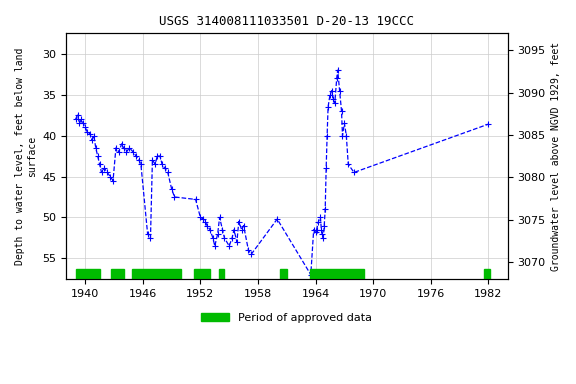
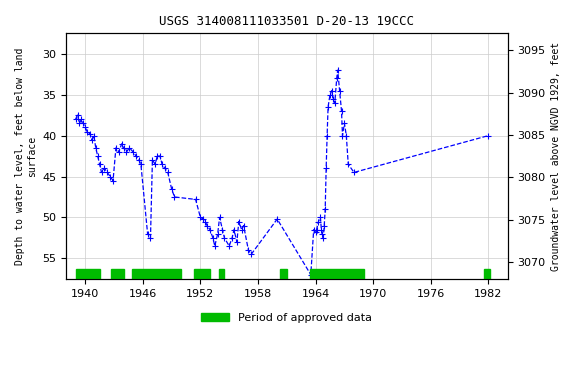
1982: 38.6 -> 40.0
